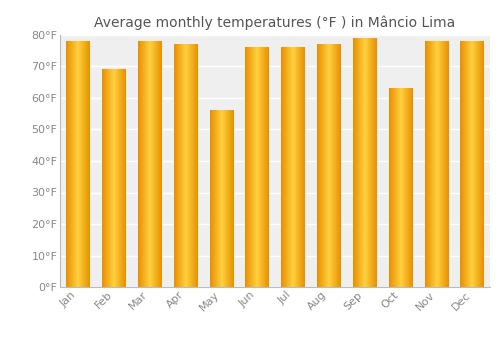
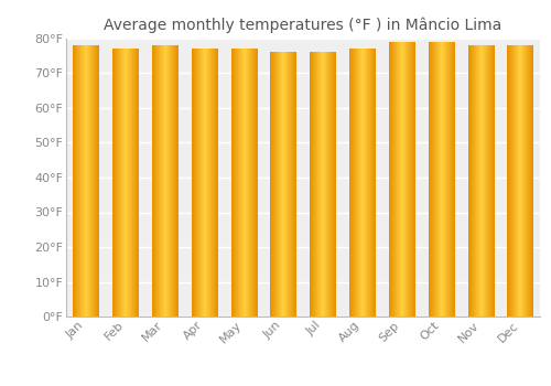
Feb: 69°F -> 77°F
May: 56°F -> 77°F
Oct: 63°F -> 79°F
